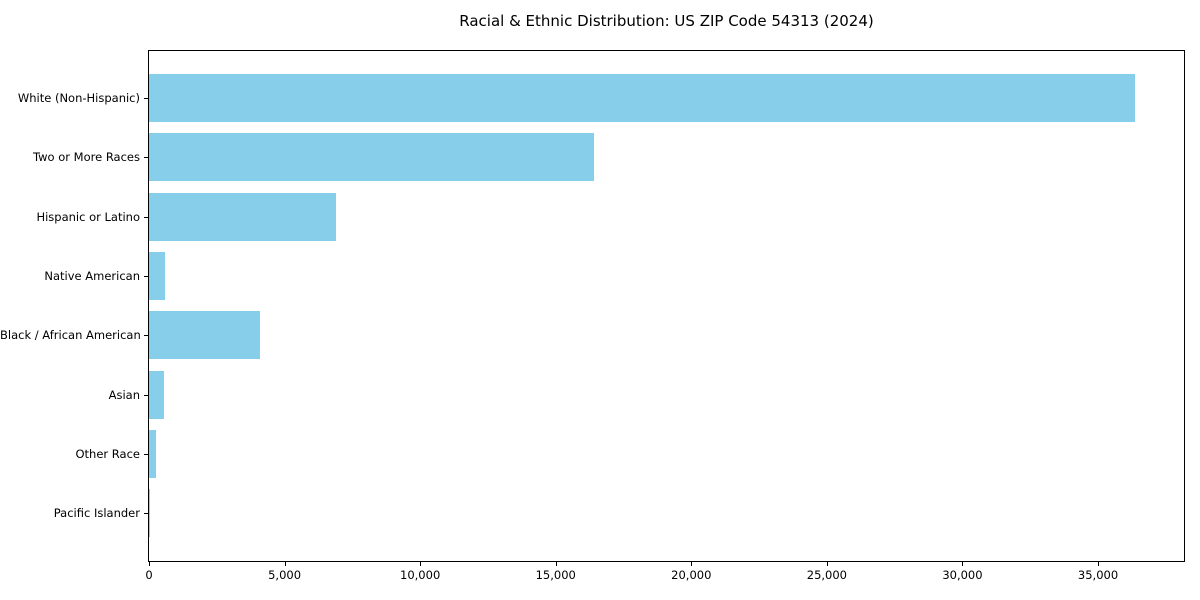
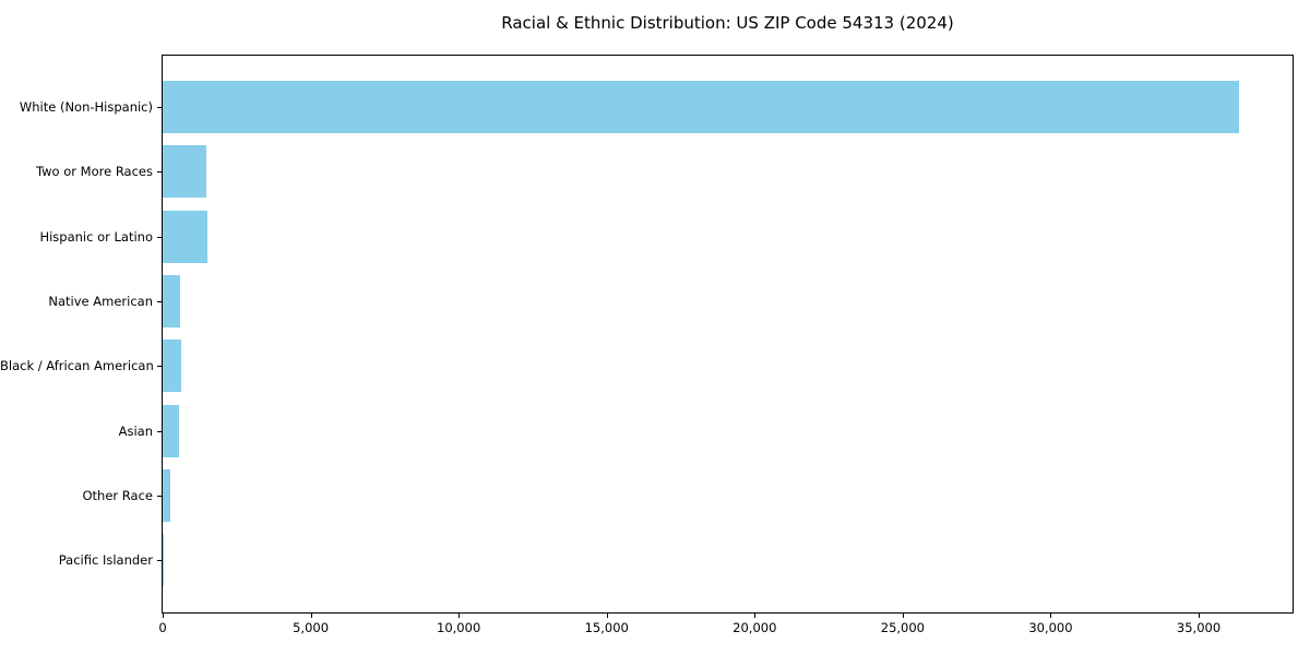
Two or More Races: 16400 -> 1500
Hispanic or Latino: 6900 -> 1500
Black / African American: 4100 -> 600
